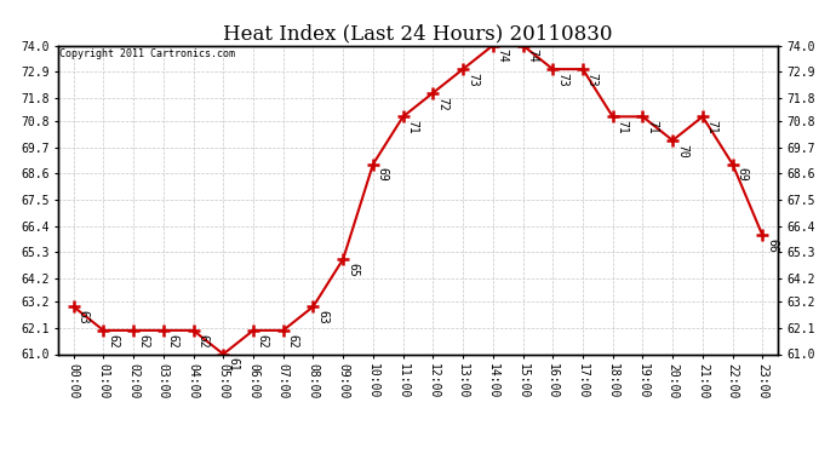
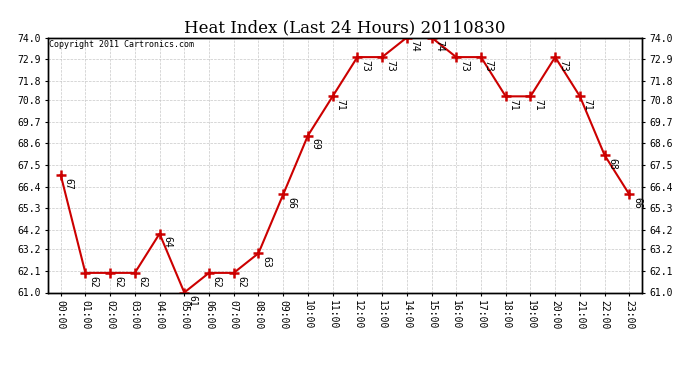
00:00: 63 -> 67
04:00: 62 -> 64
09:00: 65 -> 66
12:00: 72 -> 73
20:00: 70 -> 73
22:00: 69 -> 68
